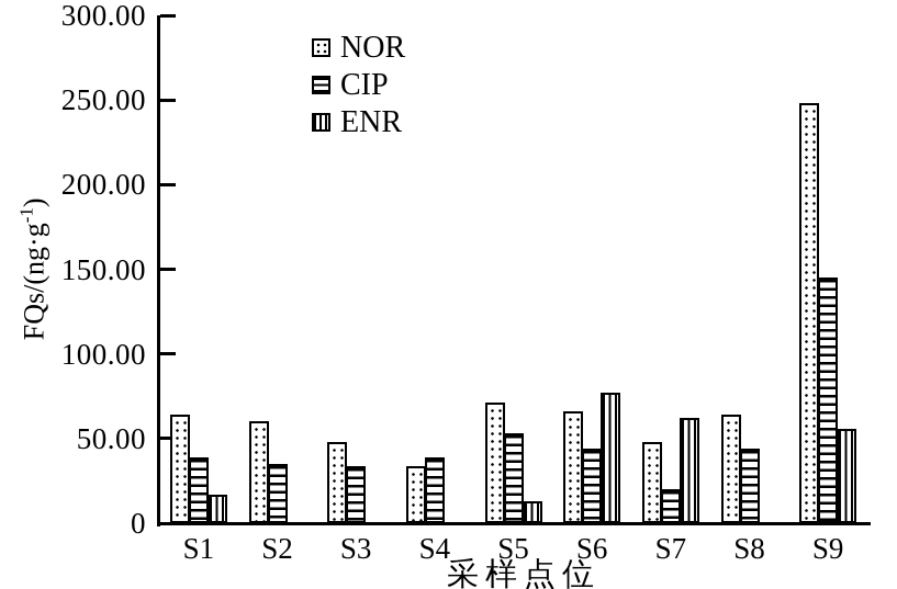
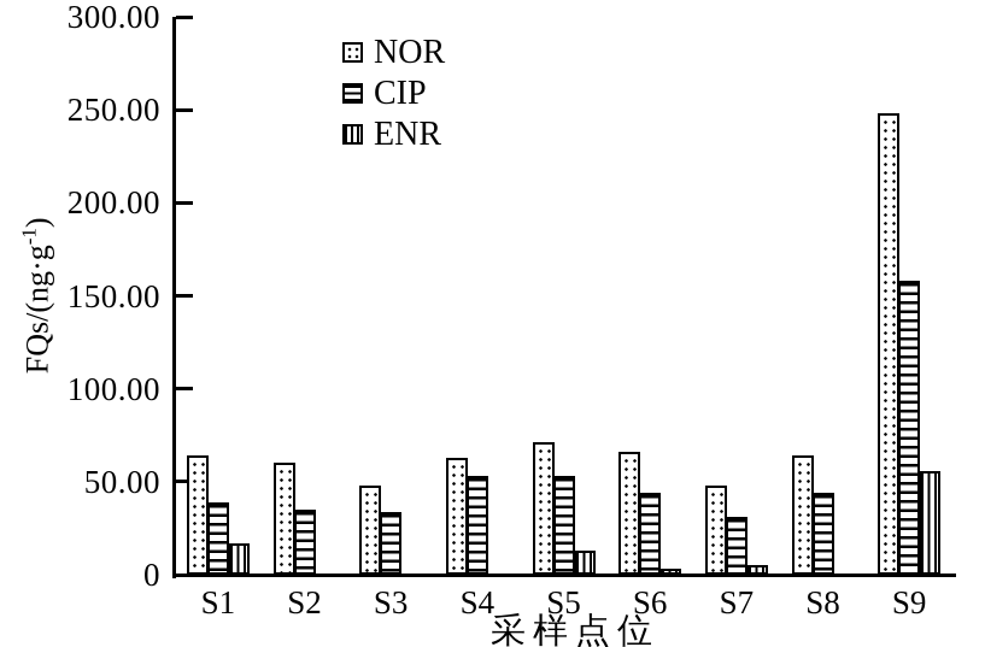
NOR/S4: 34 -> 63
CIP/S4: 39 -> 53
ENR/S6: 77 -> 3
CIP/S7: 20 -> 31
ENR/S7: 62 -> 5
CIP/S9: 145 -> 158
